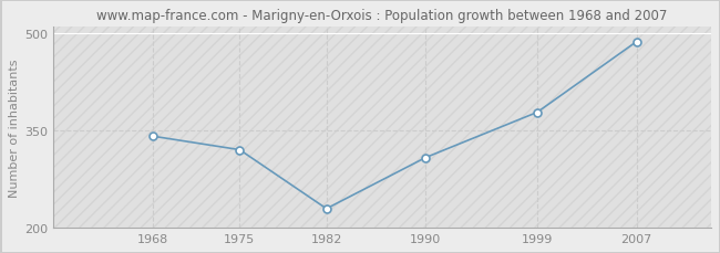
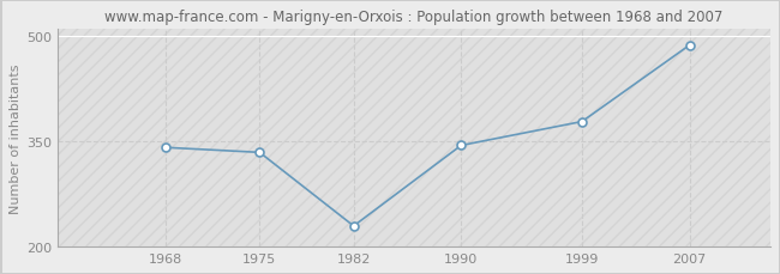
1975: 320 -> 334
1990: 308 -> 344
